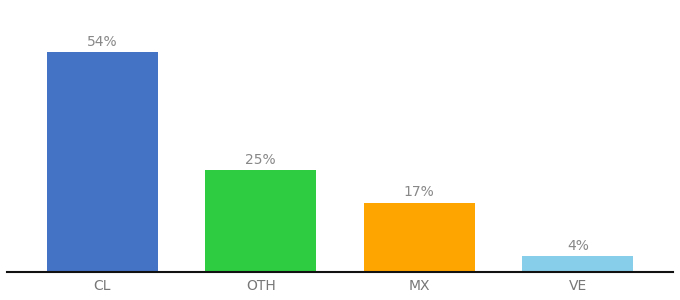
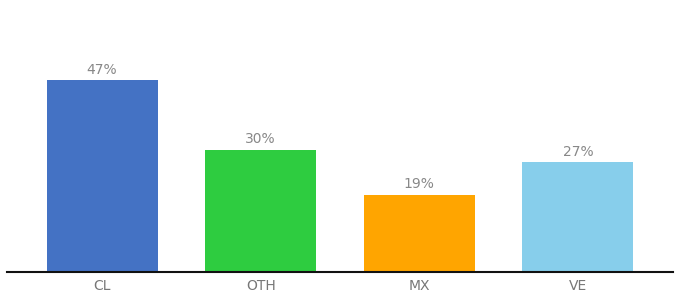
CL: 54% -> 47%
OTH: 25% -> 30%
MX: 17% -> 19%
VE: 4% -> 27%
